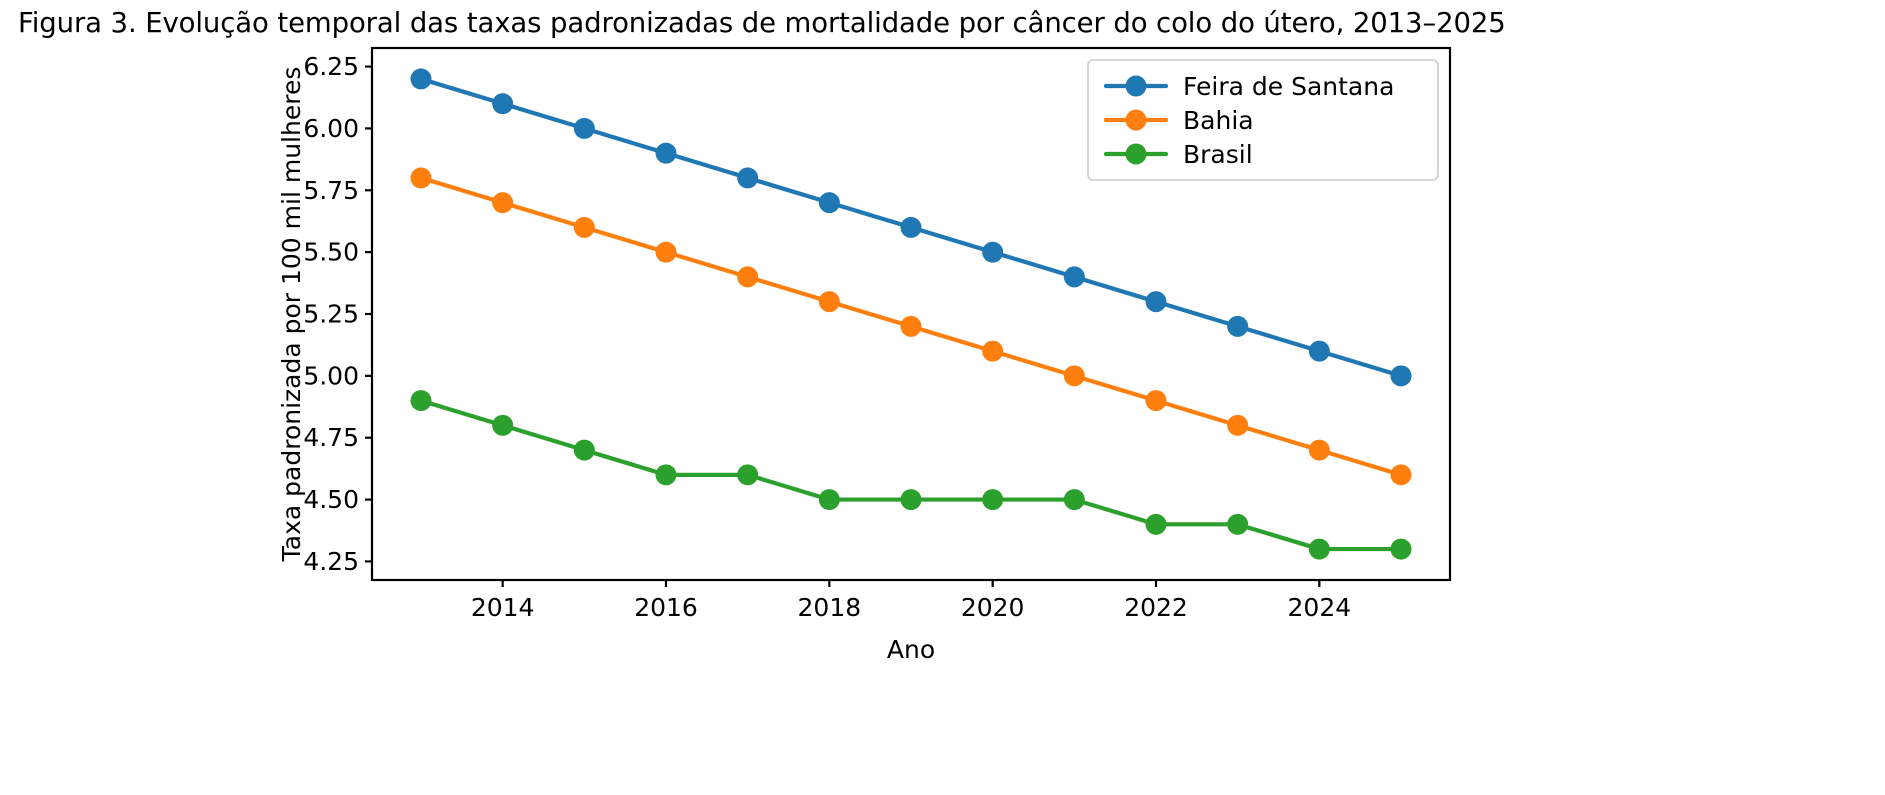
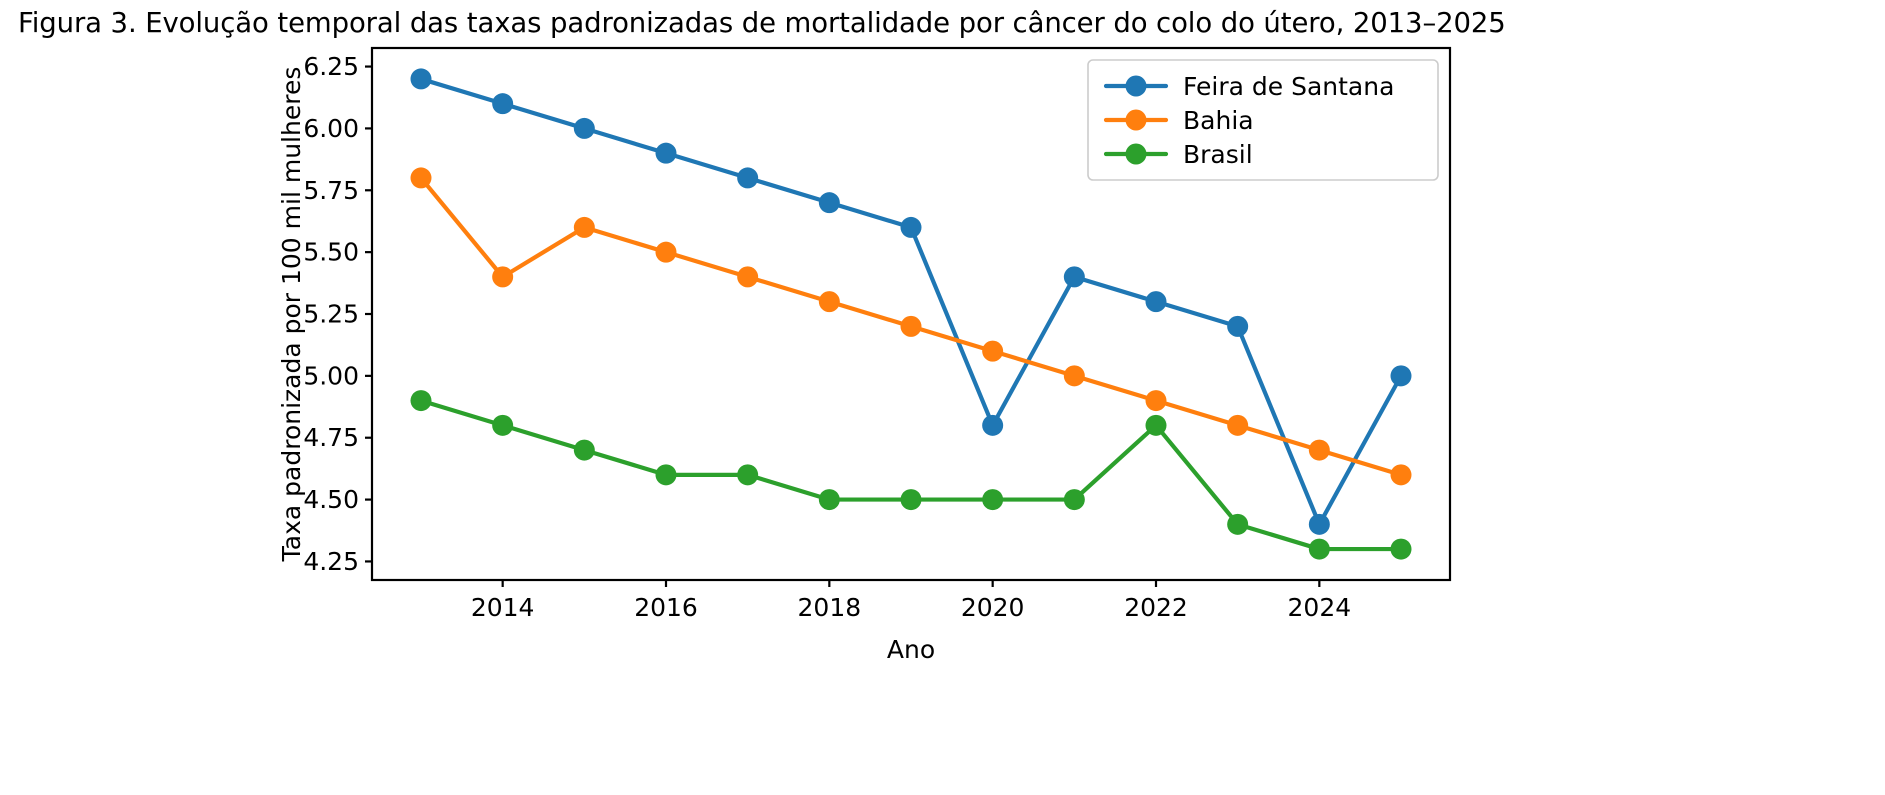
Bahia/2014: 5.7 -> 5.4
Feira de Santana/2020: 5.5 -> 4.8
Brasil/2022: 4.4 -> 4.8
Feira de Santana/2024: 5.1 -> 4.4
